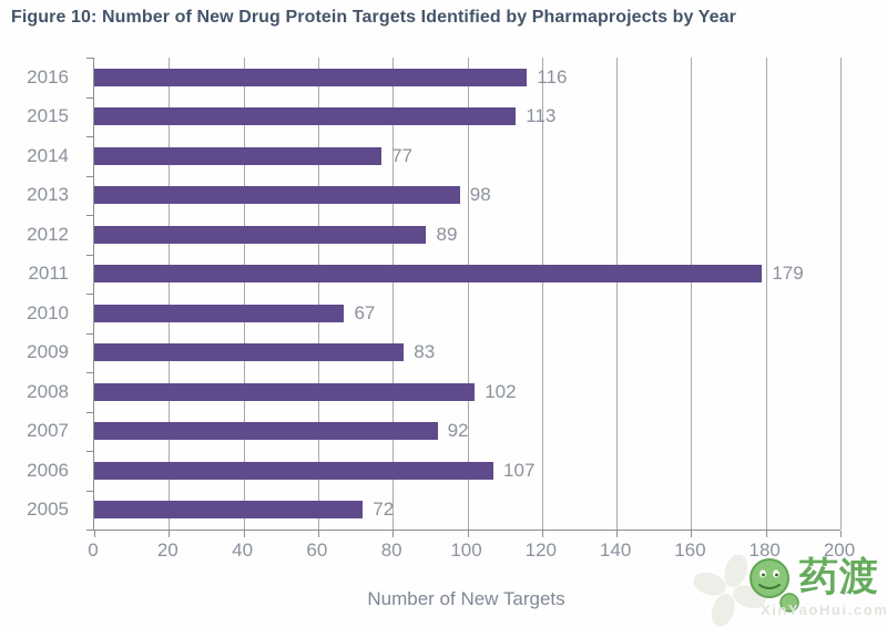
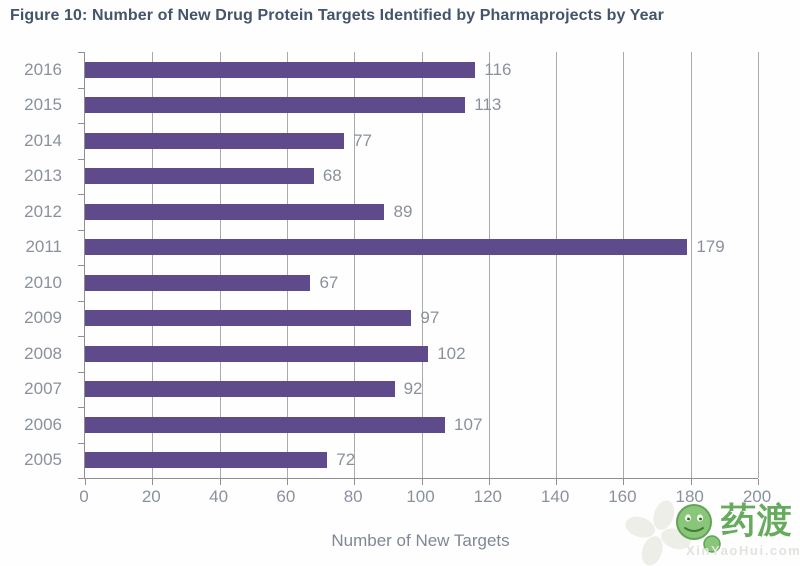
2013: 98 -> 68
2009: 83 -> 97
